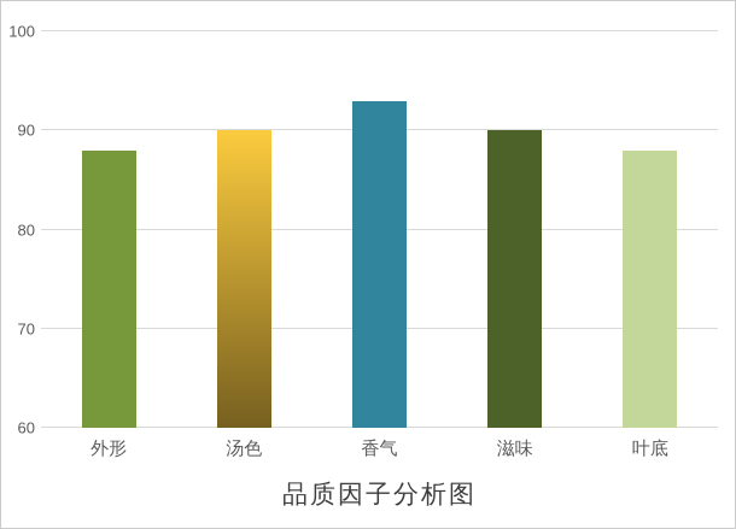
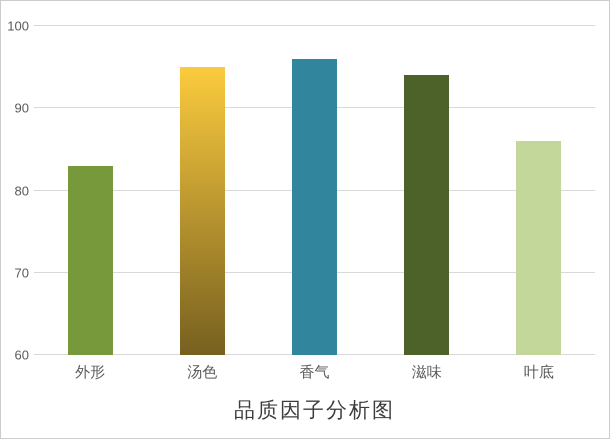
外形: 88 -> 83
汤色: 90 -> 95
香气: 93 -> 96
滋味: 90 -> 94
叶底: 88 -> 86
